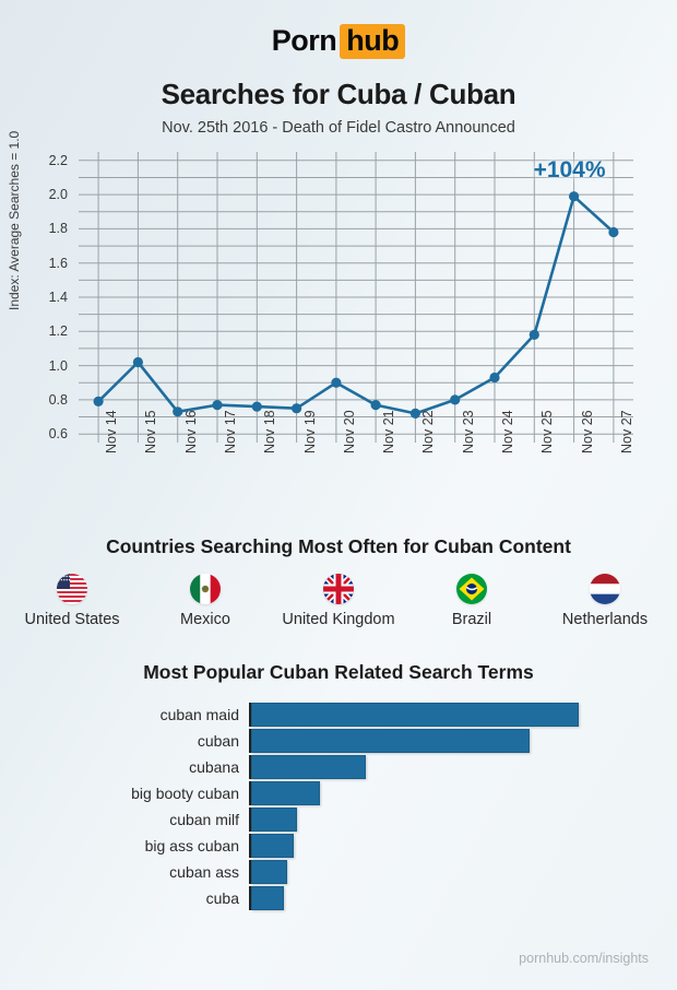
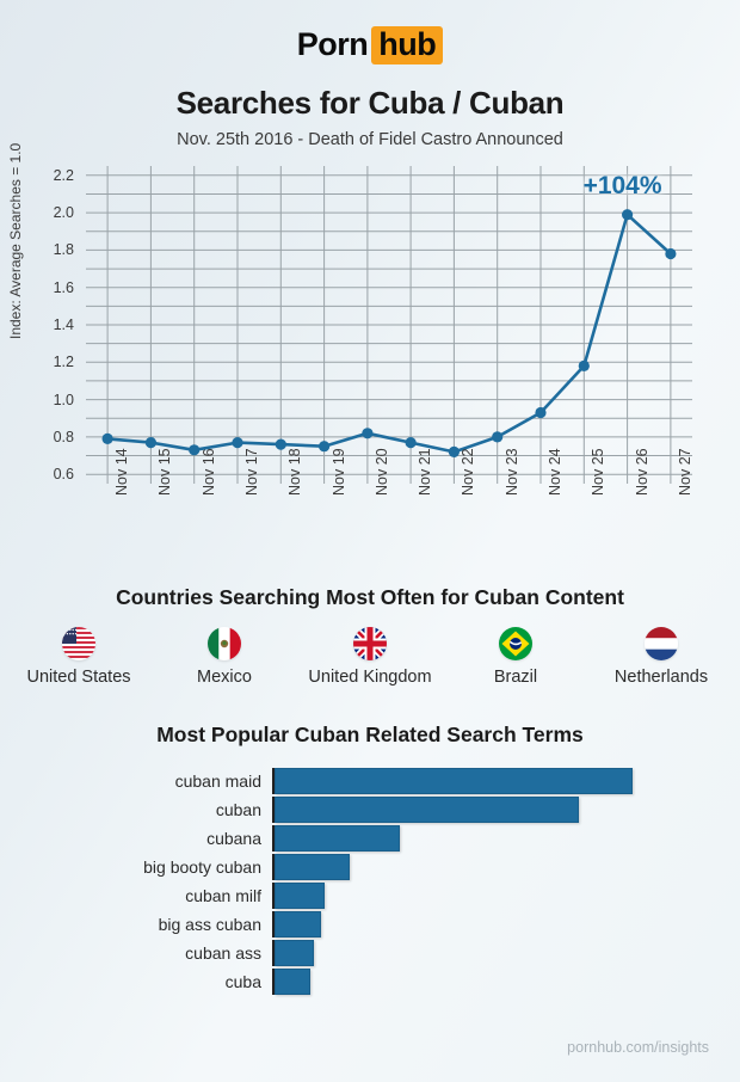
Nov 15: 1.02 -> 0.77
Nov 20: 0.90 -> 0.82
